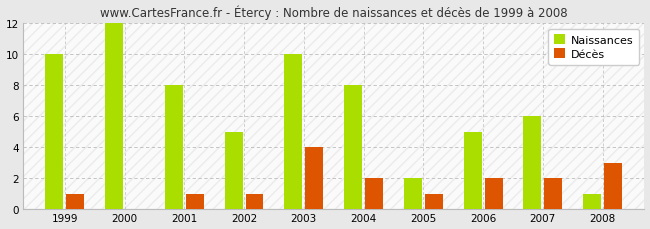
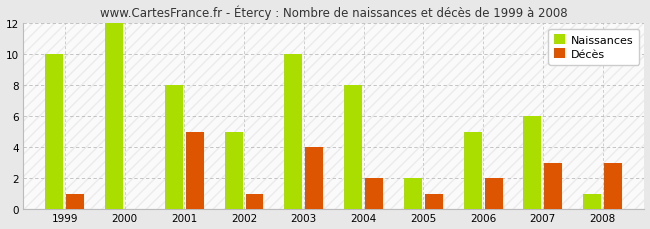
Décès/2001: 1 -> 5
Décès/2007: 2 -> 3
